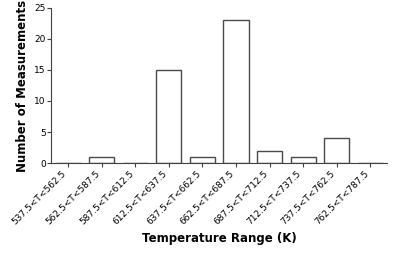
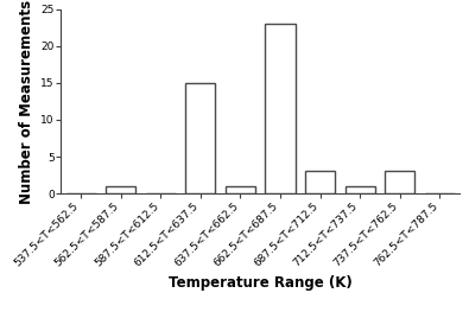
687.5<T<712.5: 2 -> 3
737.5<T<762.5: 4 -> 3
